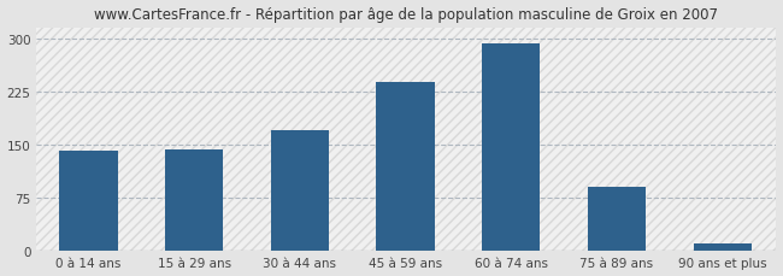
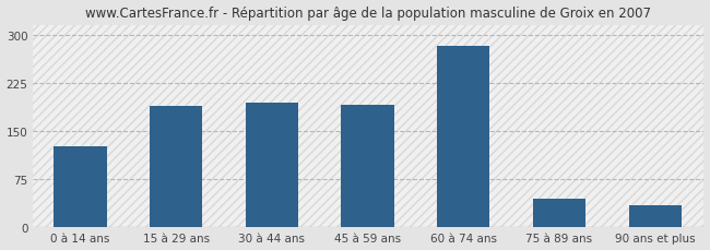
0 à 14 ans: 141 -> 126
15 à 29 ans: 143 -> 188
30 à 44 ans: 170 -> 194
45 à 59 ans: 238 -> 190
60 à 74 ans: 293 -> 282
75 à 89 ans: 90 -> 44
90 ans et plus: 10 -> 34
